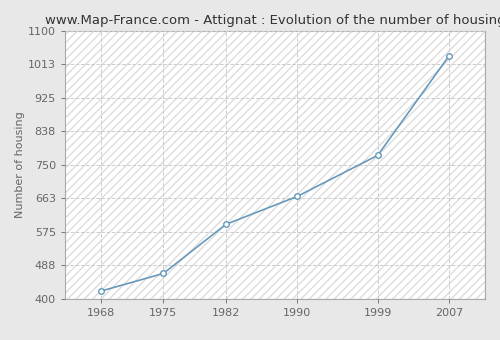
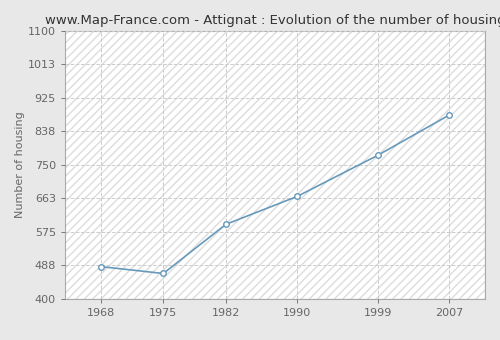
1968: 421 -> 485
2007: 1035 -> 880
